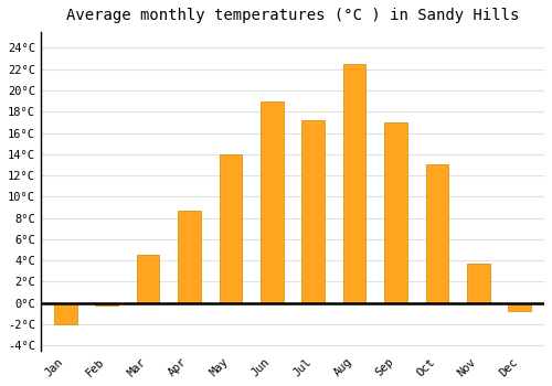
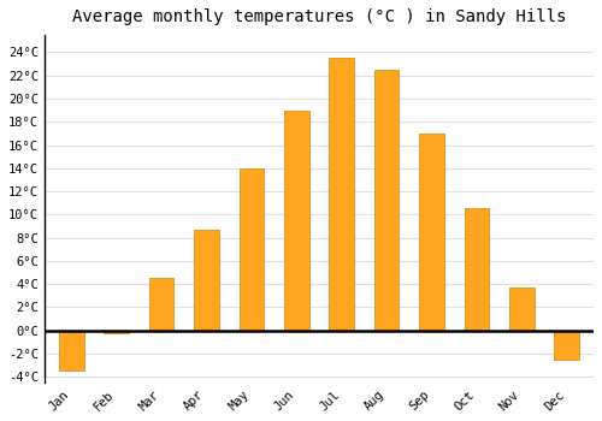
Jan: -2.0°C -> -3.5°C
Jul: 17.2°C -> 23.5°C
Oct: 13.0°C -> 10.5°C
Dec: -0.8°C -> -2.5°C
